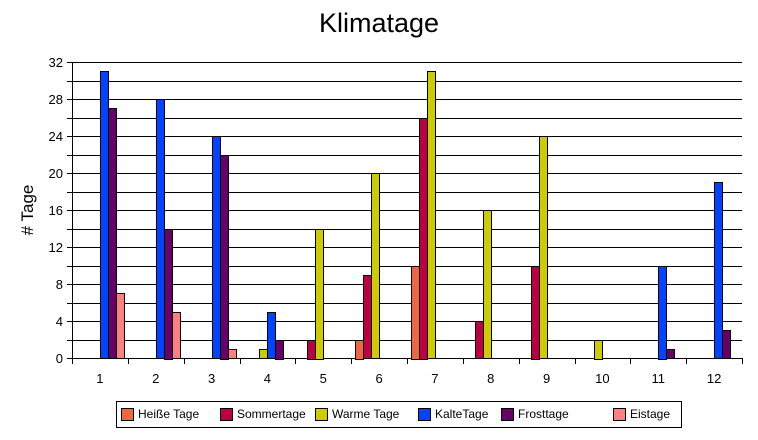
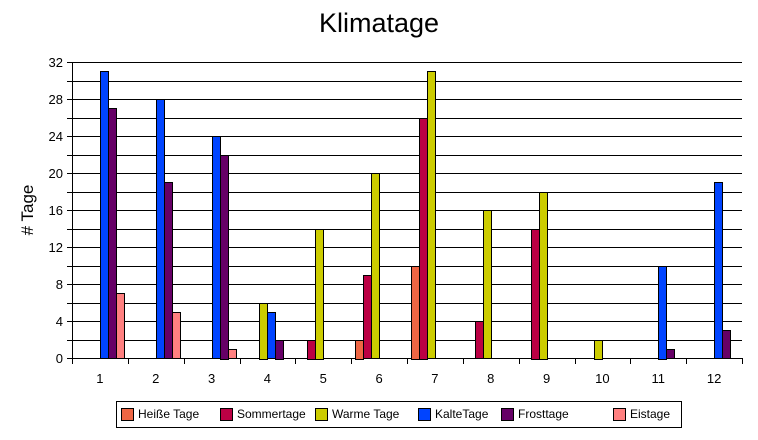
Frosttage/2: 14 -> 19
Warme Tage/4: 1 -> 6
Sommertage/9: 10 -> 14
Warme Tage/9: 24 -> 18
